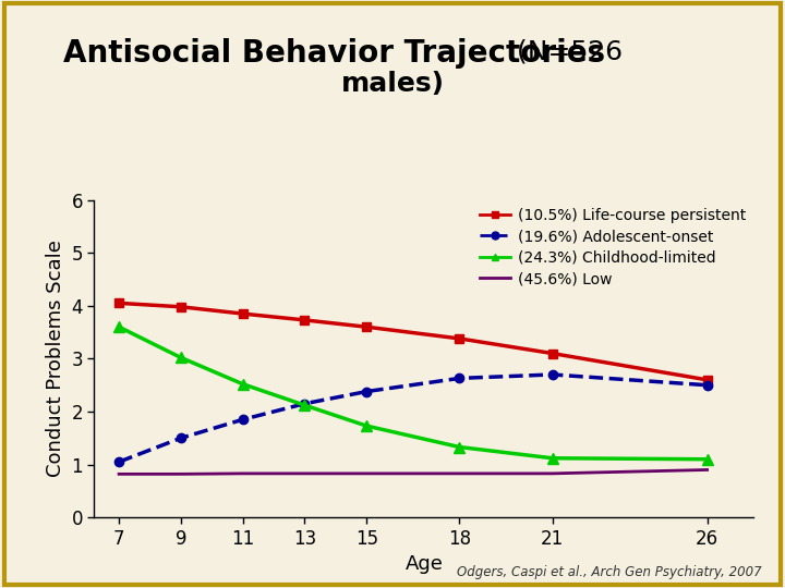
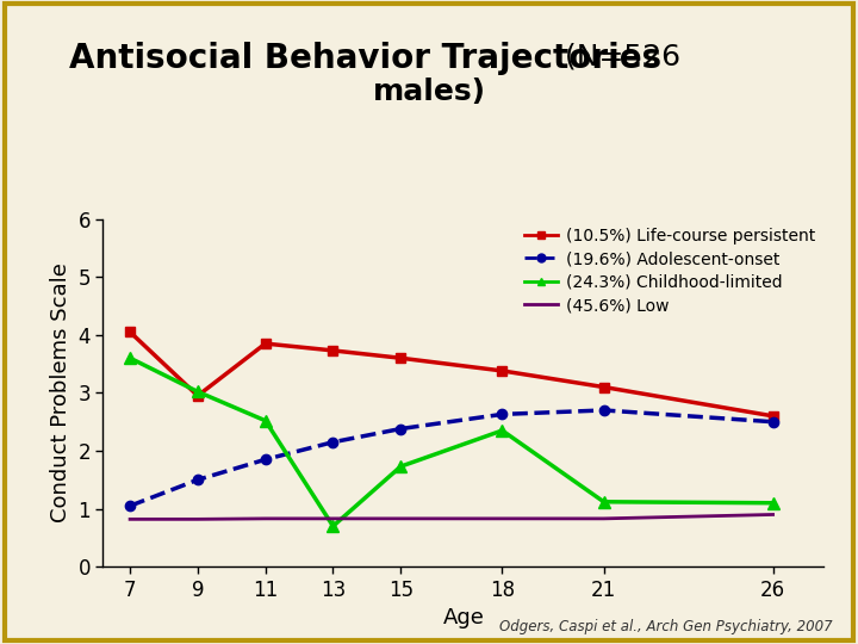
(10.5%) Life-course persistent/9: 3.98 -> 2.95
(24.3%) Childhood-limited/13: 2.12 -> 0.70
(24.3%) Childhood-limited/18: 1.33 -> 2.35
